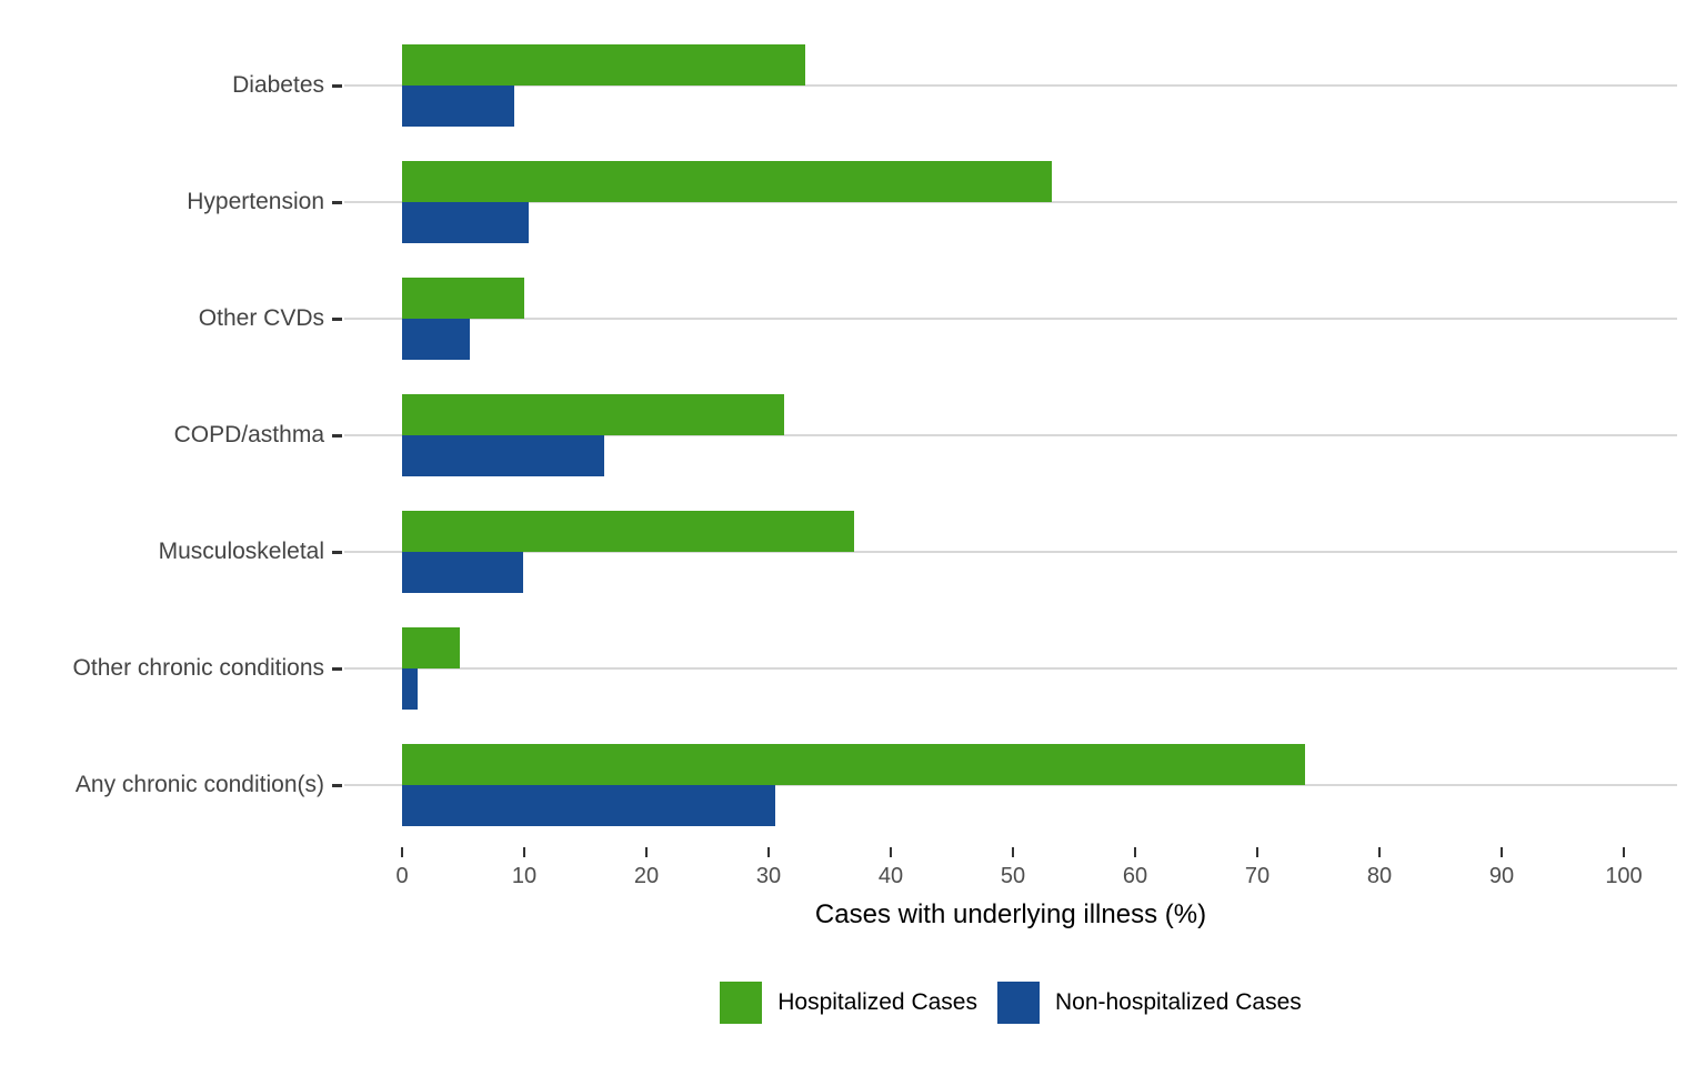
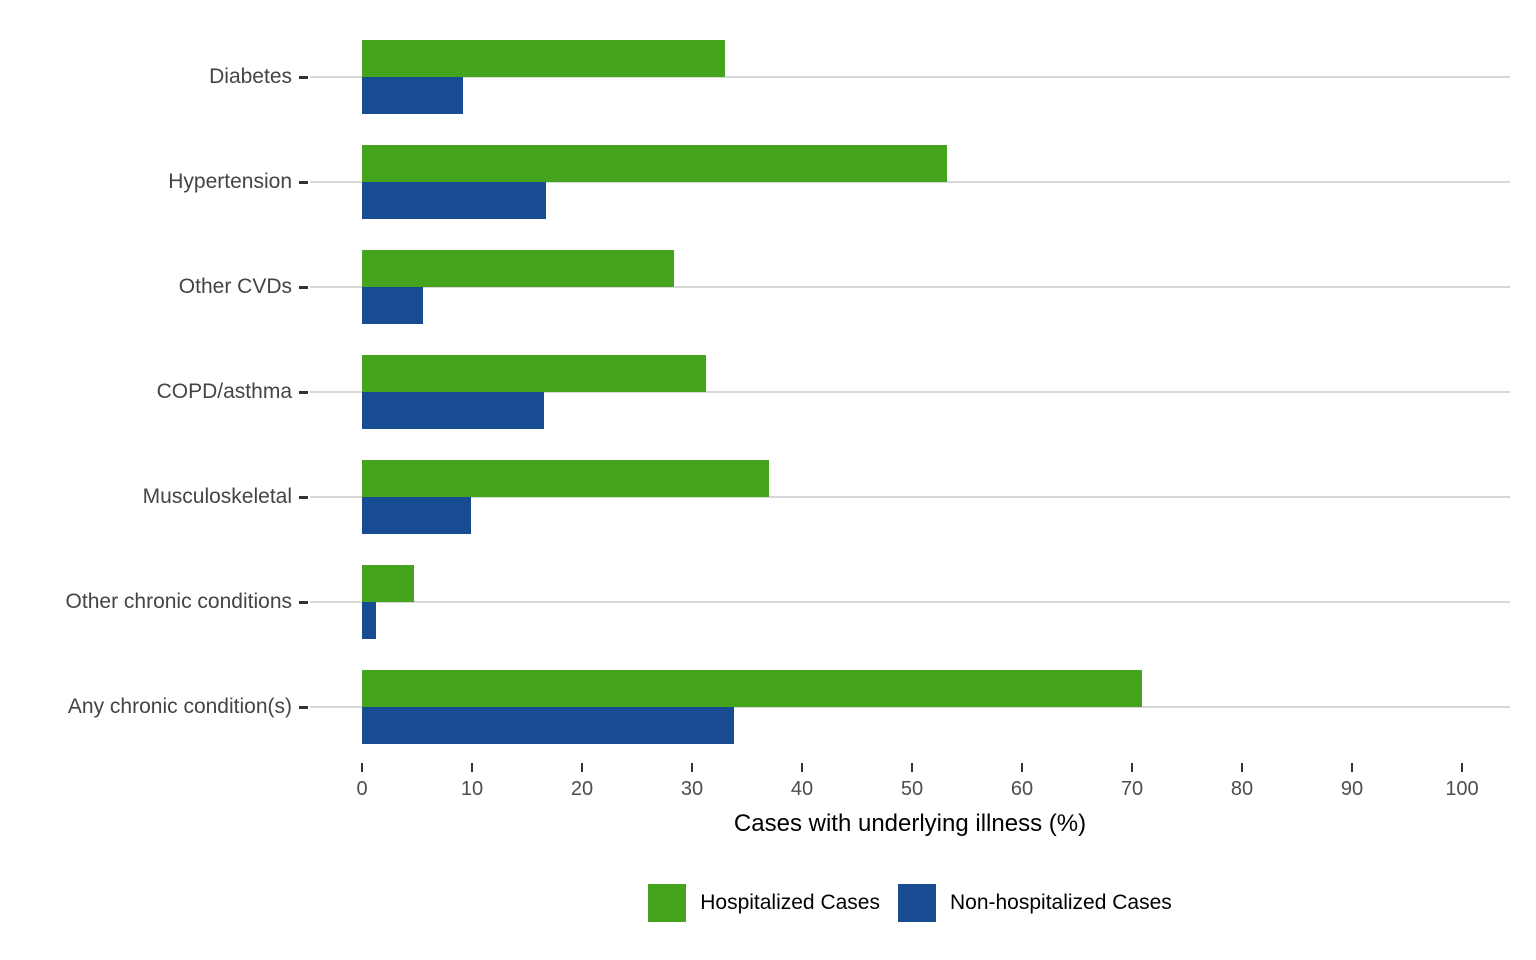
Non-hospitalized Cases/Hypertension: 10.4 -> 16.7
Hospitalized Cases/Other CVDs: 10.0 -> 28.4
Hospitalized Cases/Any chronic condition(s): 73.9 -> 70.9
Non-hospitalized Cases/Any chronic condition(s): 30.5 -> 33.8
